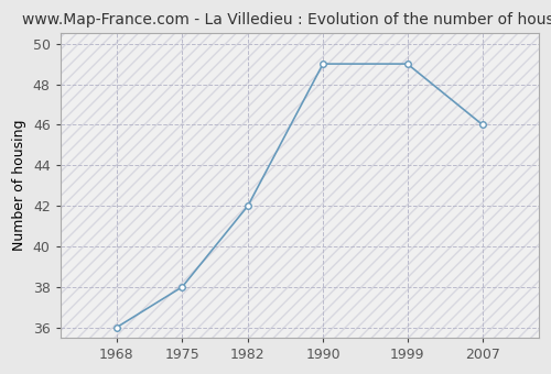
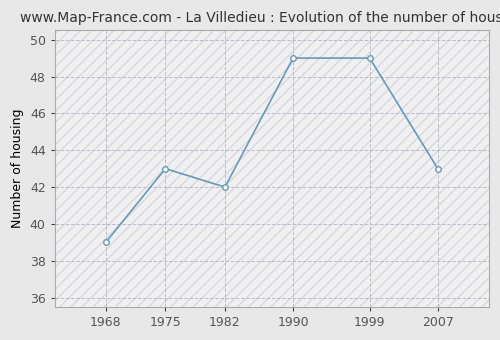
1968: 36 -> 39
1975: 38 -> 43
2007: 46 -> 43
